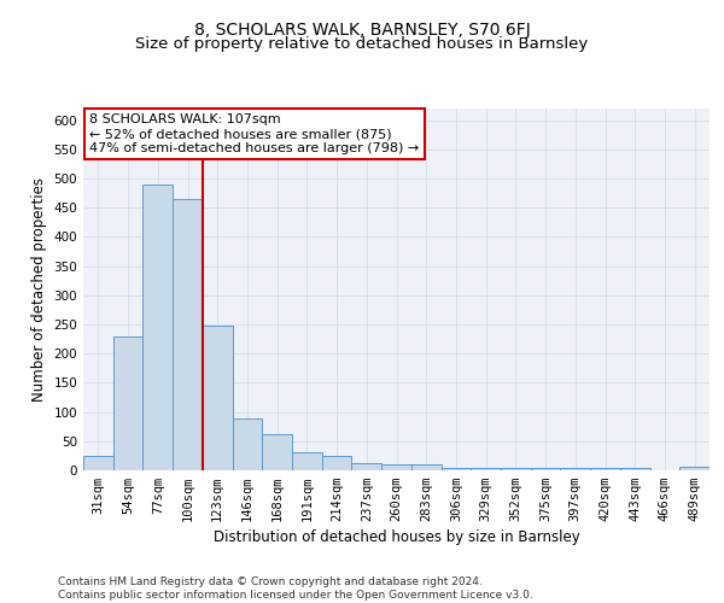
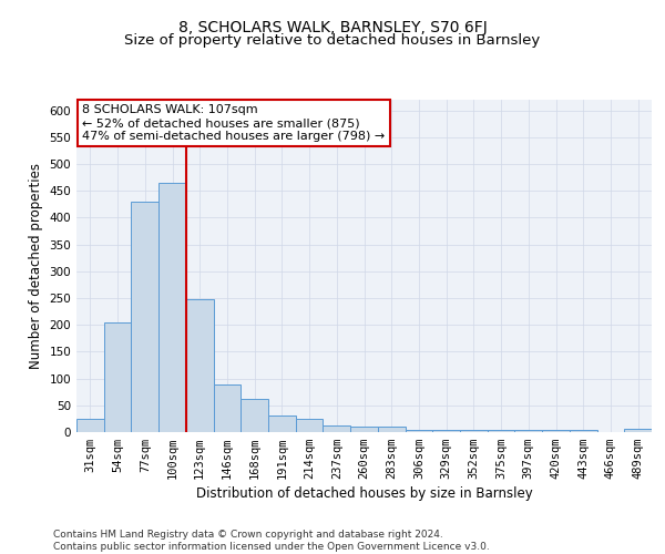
54sqm: 230 -> 205
77sqm: 490 -> 430
